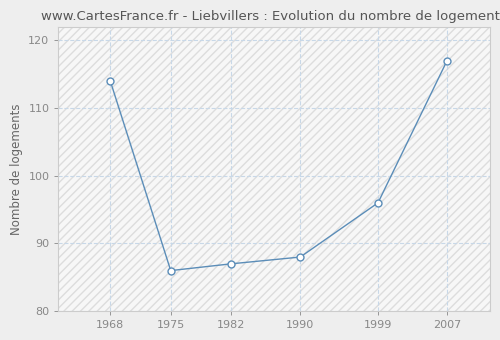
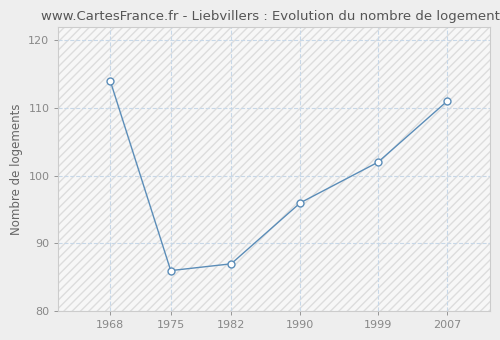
1990: 88 -> 96
1999: 96 -> 102
2007: 117 -> 111
